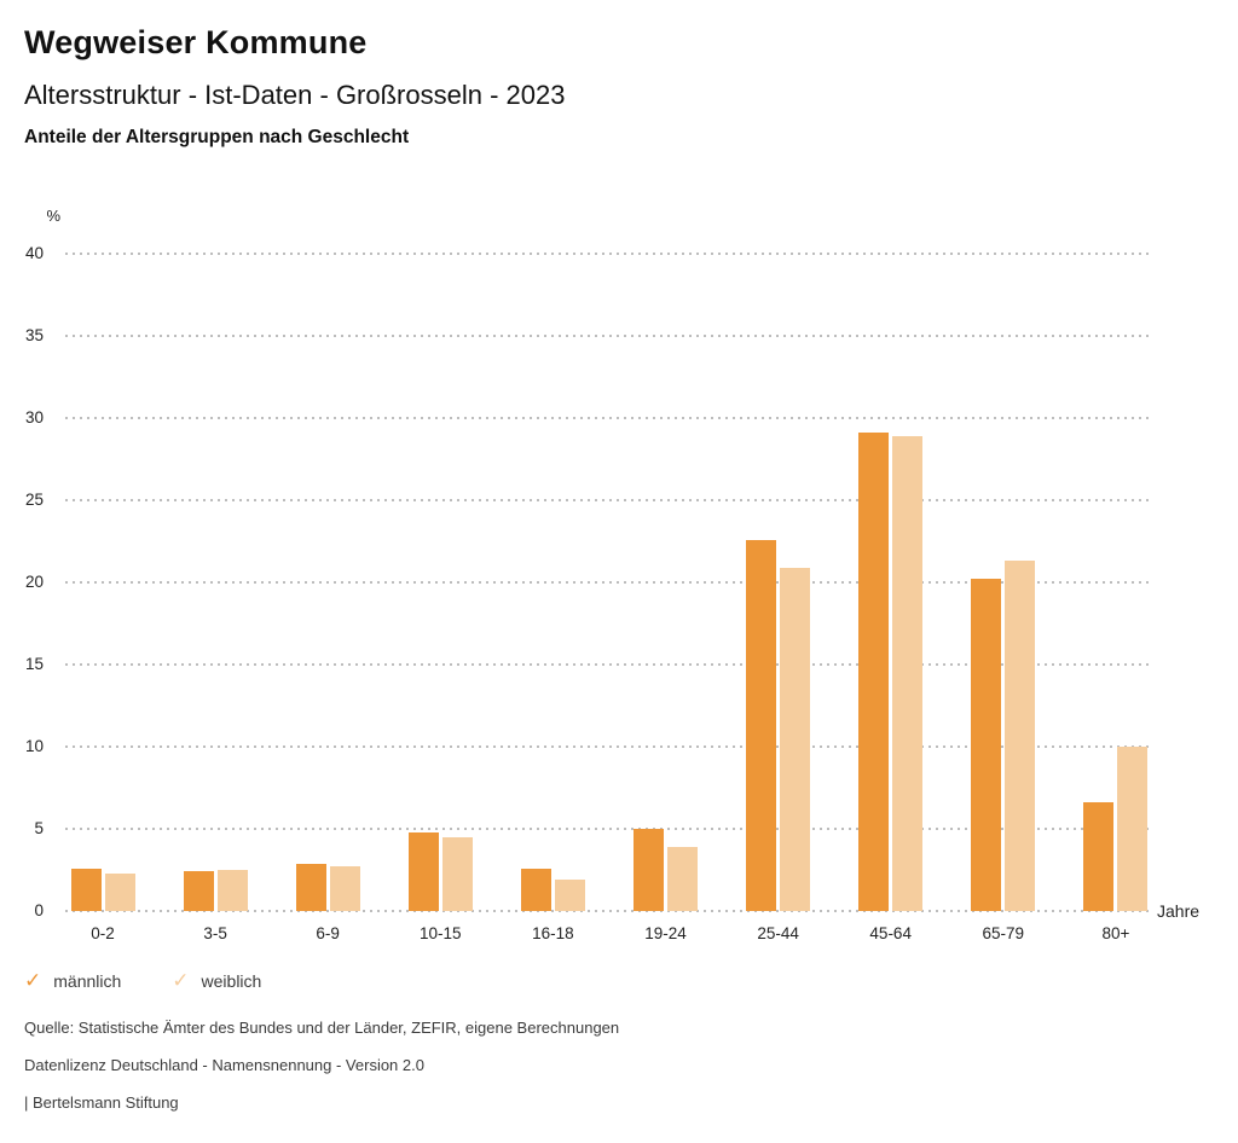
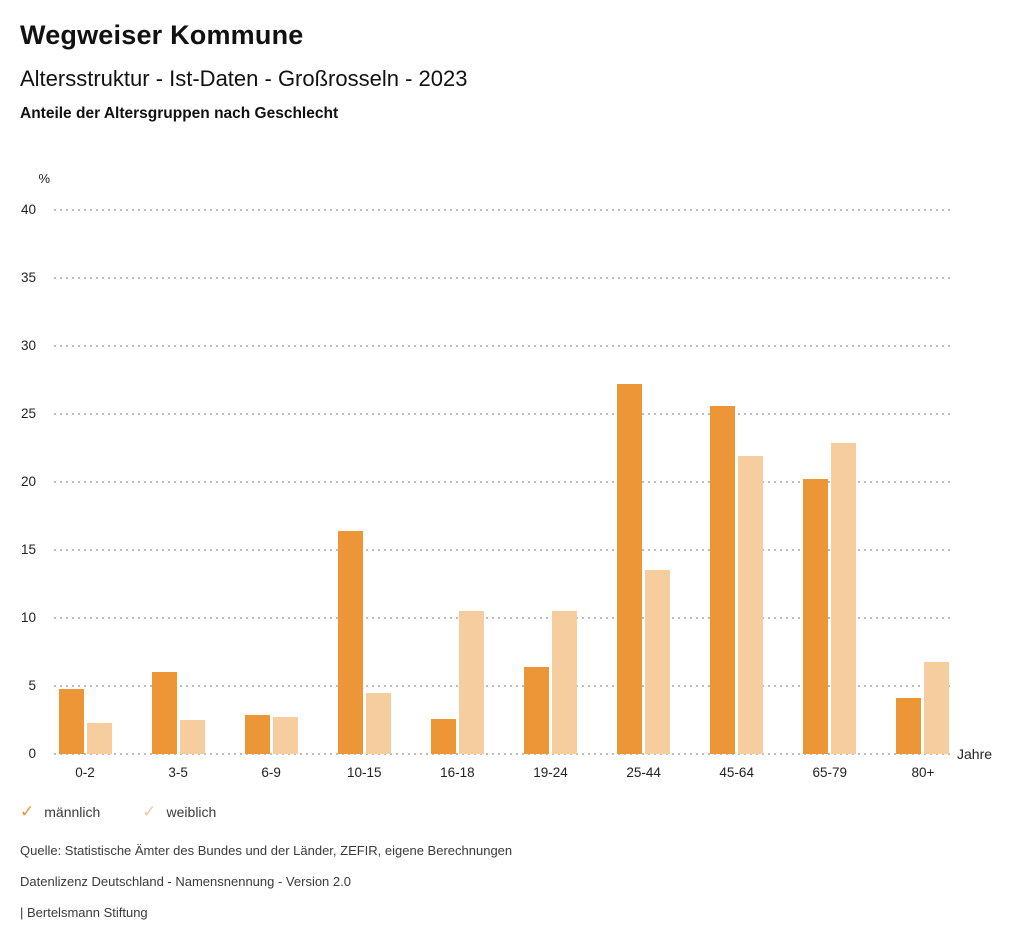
männlich/0-2: 2.6 -> 4.8
männlich/3-5: 2.4 -> 6.0
männlich/10-15: 4.8 -> 16.4
weiblich/16-18: 1.9 -> 10.5
männlich/19-24: 5.0 -> 6.4
weiblich/19-24: 3.9 -> 10.5
männlich/25-44: 22.6 -> 27.2
weiblich/25-44: 20.9 -> 13.5
männlich/45-64: 29.1 -> 25.6
weiblich/45-64: 28.9 -> 21.9
weiblich/65-79: 21.3 -> 22.9
männlich/80+: 6.6 -> 4.1
weiblich/80+: 10.0 -> 6.8
